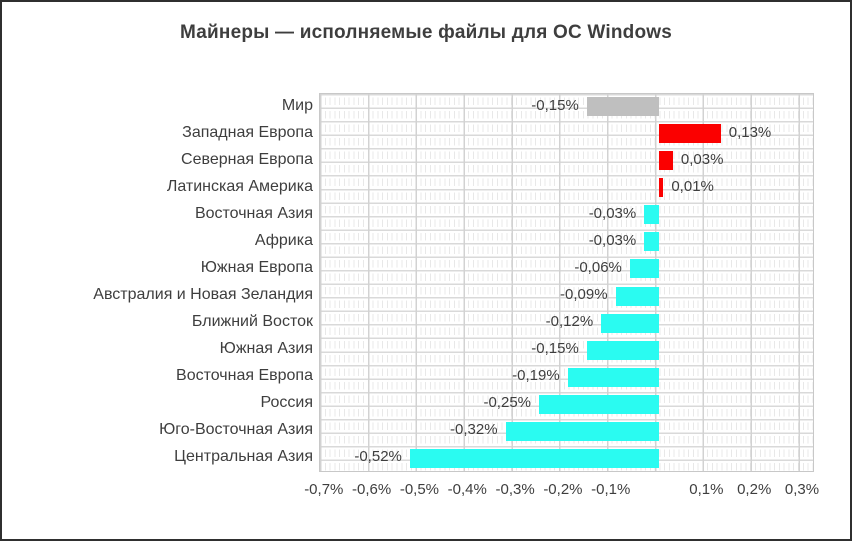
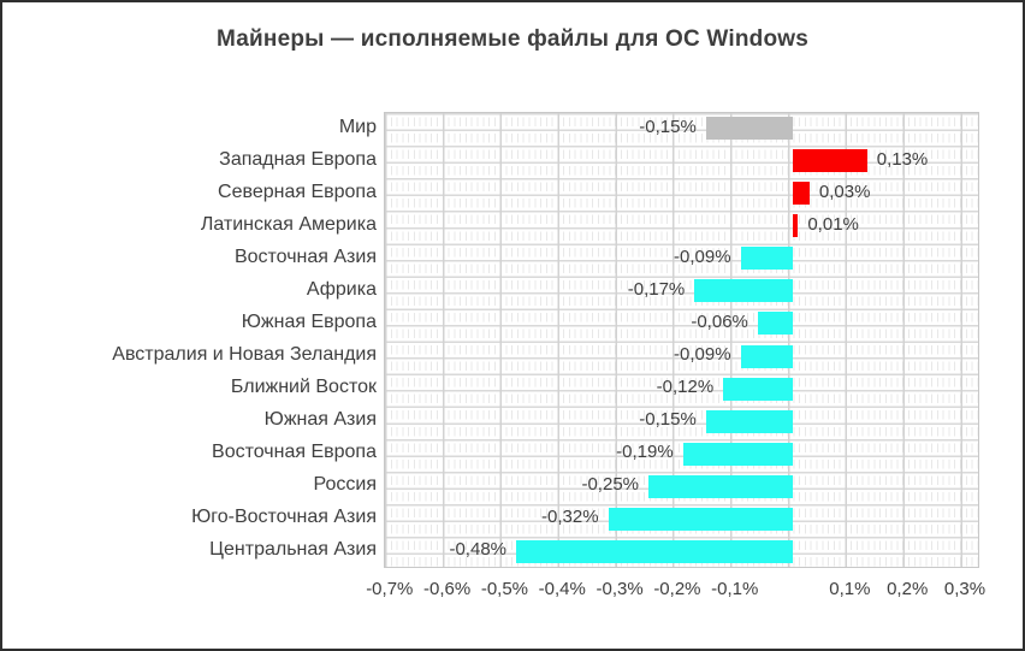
Восточная Азия: -0,03% -> -0,09%
Африка: -0,03% -> -0,17%
Центральная Азия: -0,52% -> -0,48%
